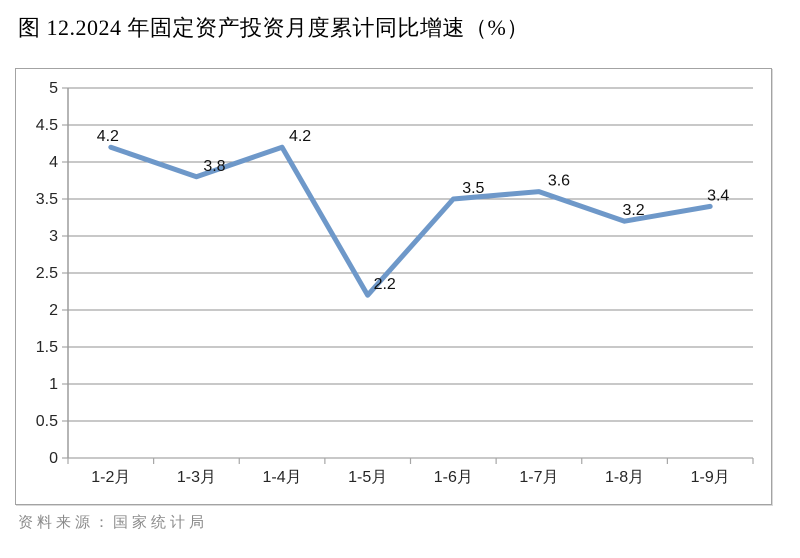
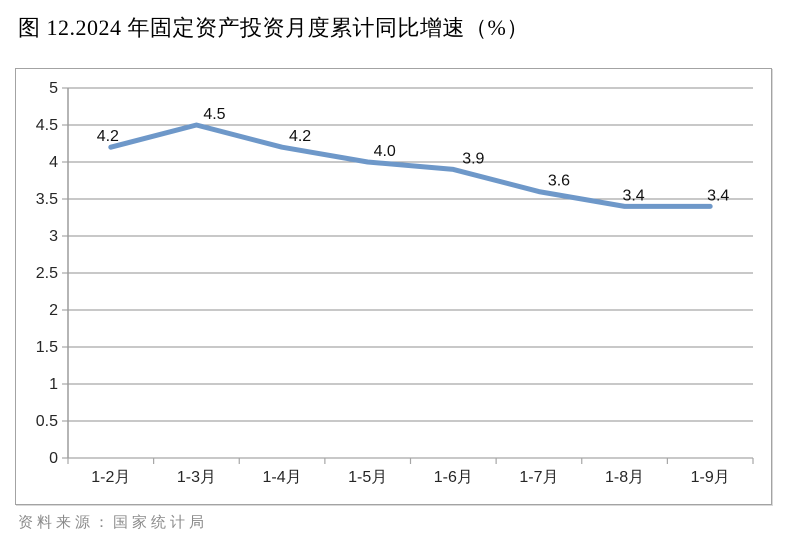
1-3月: 3.8 -> 4.5
1-5月: 2.2 -> 4.0
1-6月: 3.5 -> 3.9
1-8月: 3.2 -> 3.4
